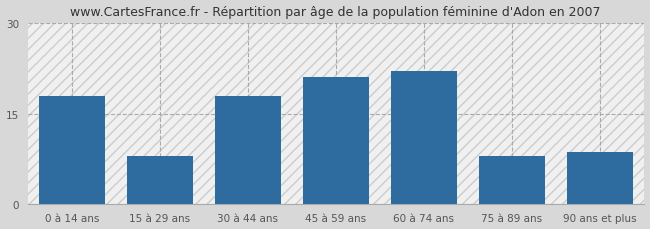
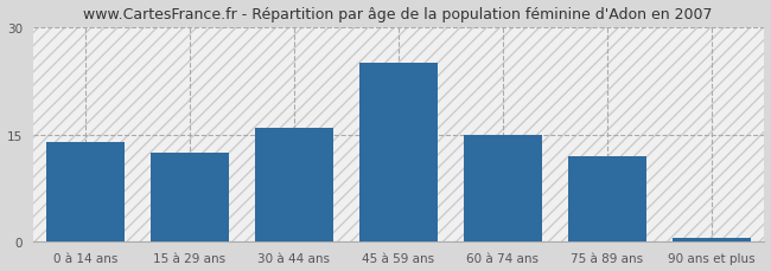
0 à 14 ans: 18.0 -> 14.0
15 à 29 ans: 8.0 -> 12.5
30 à 44 ans: 18.0 -> 16.0
45 à 59 ans: 21.0 -> 25.0
60 à 74 ans: 22.0 -> 15.0
75 à 89 ans: 8.0 -> 12.0
90 ans et plus: 8.6 -> 0.5
